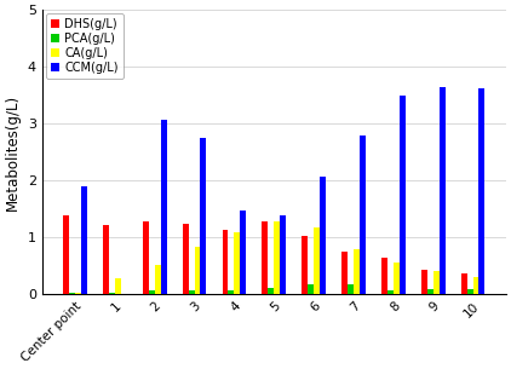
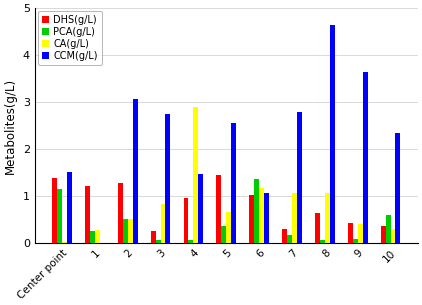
PCA(g/L)/Center point: 0.02 -> 1.15
CCM(g/L)/Center point: 1.90 -> 1.50
PCA(g/L)/1: 0.02 -> 0.25
PCA(g/L)/2: 0.05 -> 0.50
DHS(g/L)/3: 1.23 -> 0.25
DHS(g/L)/4: 1.13 -> 0.95
CA(g/L)/4: 1.08 -> 2.90
DHS(g/L)/5: 1.27 -> 1.45
PCA(g/L)/5: 0.10 -> 0.35
CA(g/L)/5: 1.28 -> 0.65
CCM(g/L)/5: 1.38 -> 2.55
PCA(g/L)/6: 0.17 -> 1.35
CCM(g/L)/6: 2.07 -> 1.05
DHS(g/L)/7: 0.75 -> 0.30
CA(g/L)/7: 0.78 -> 1.05
CA(g/L)/8: 0.55 -> 1.05
CCM(g/L)/8: 3.50 -> 4.65
PCA(g/L)/10: 0.07 -> 0.60
CCM(g/L)/10: 3.62 -> 2.35
